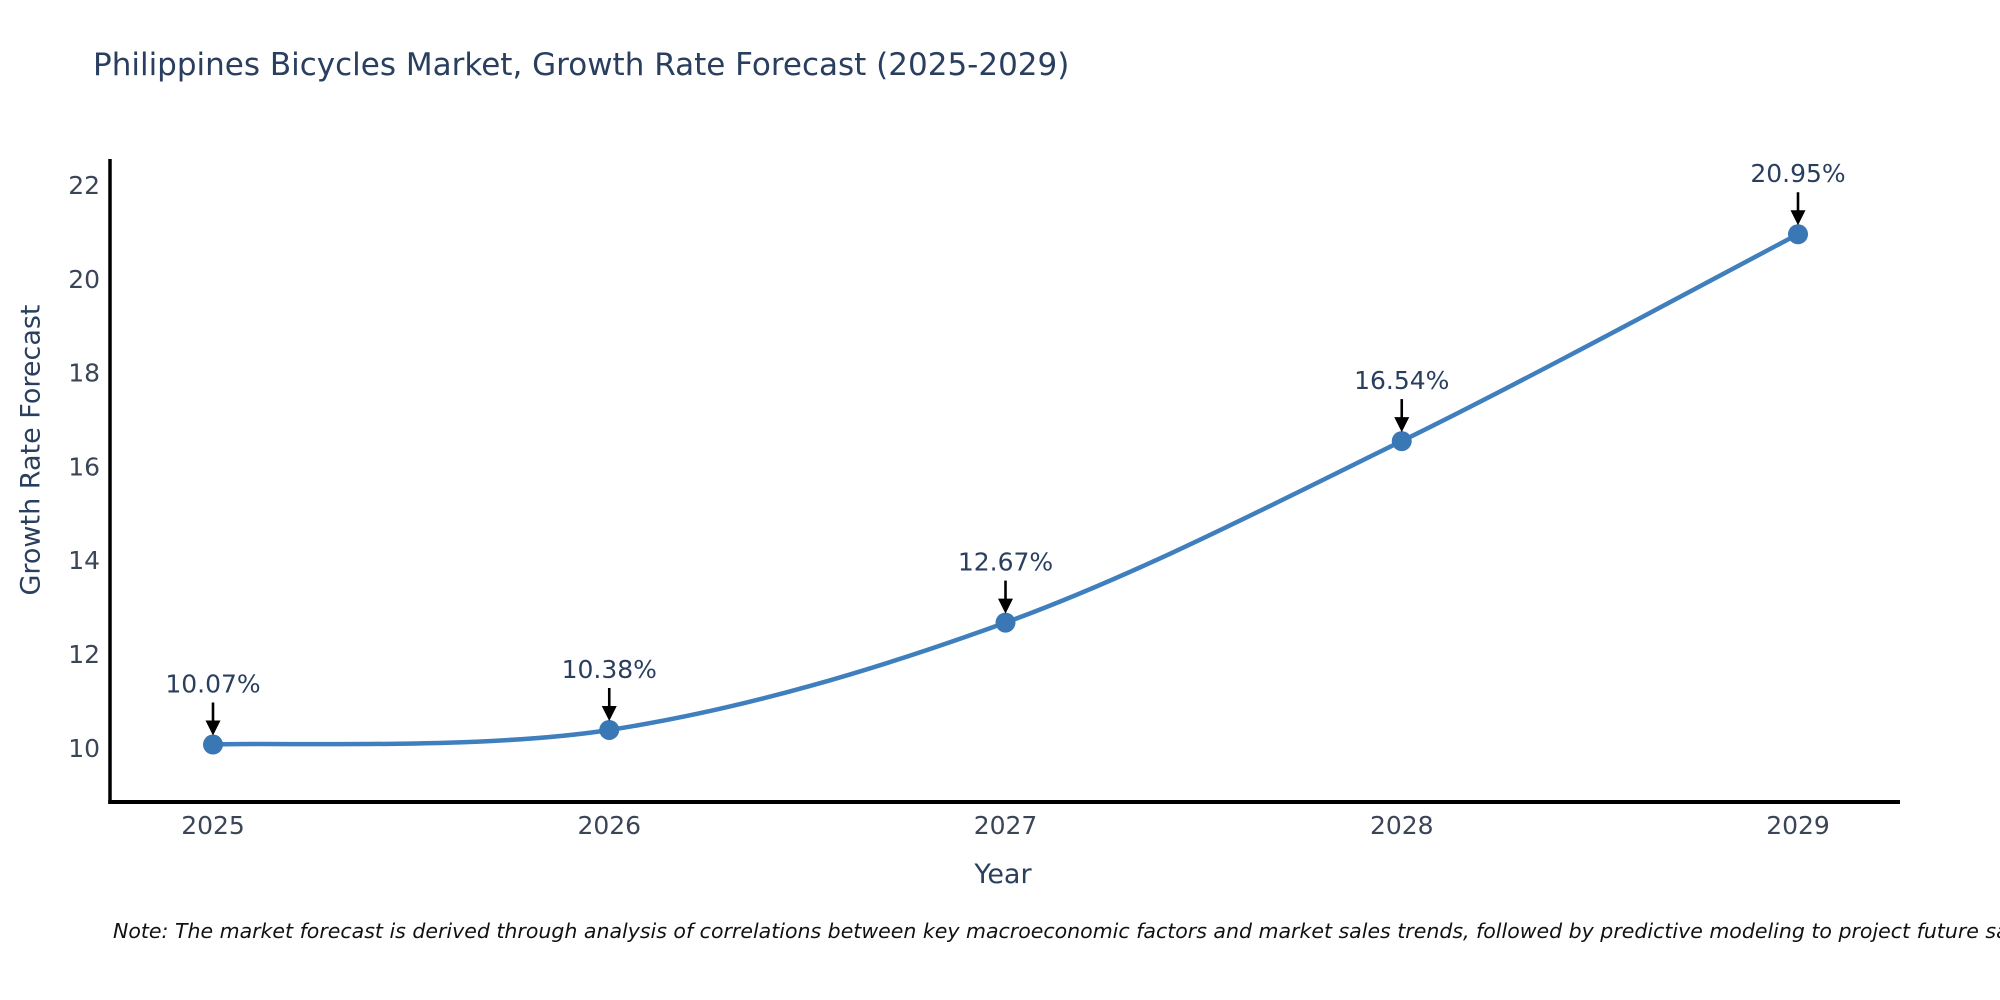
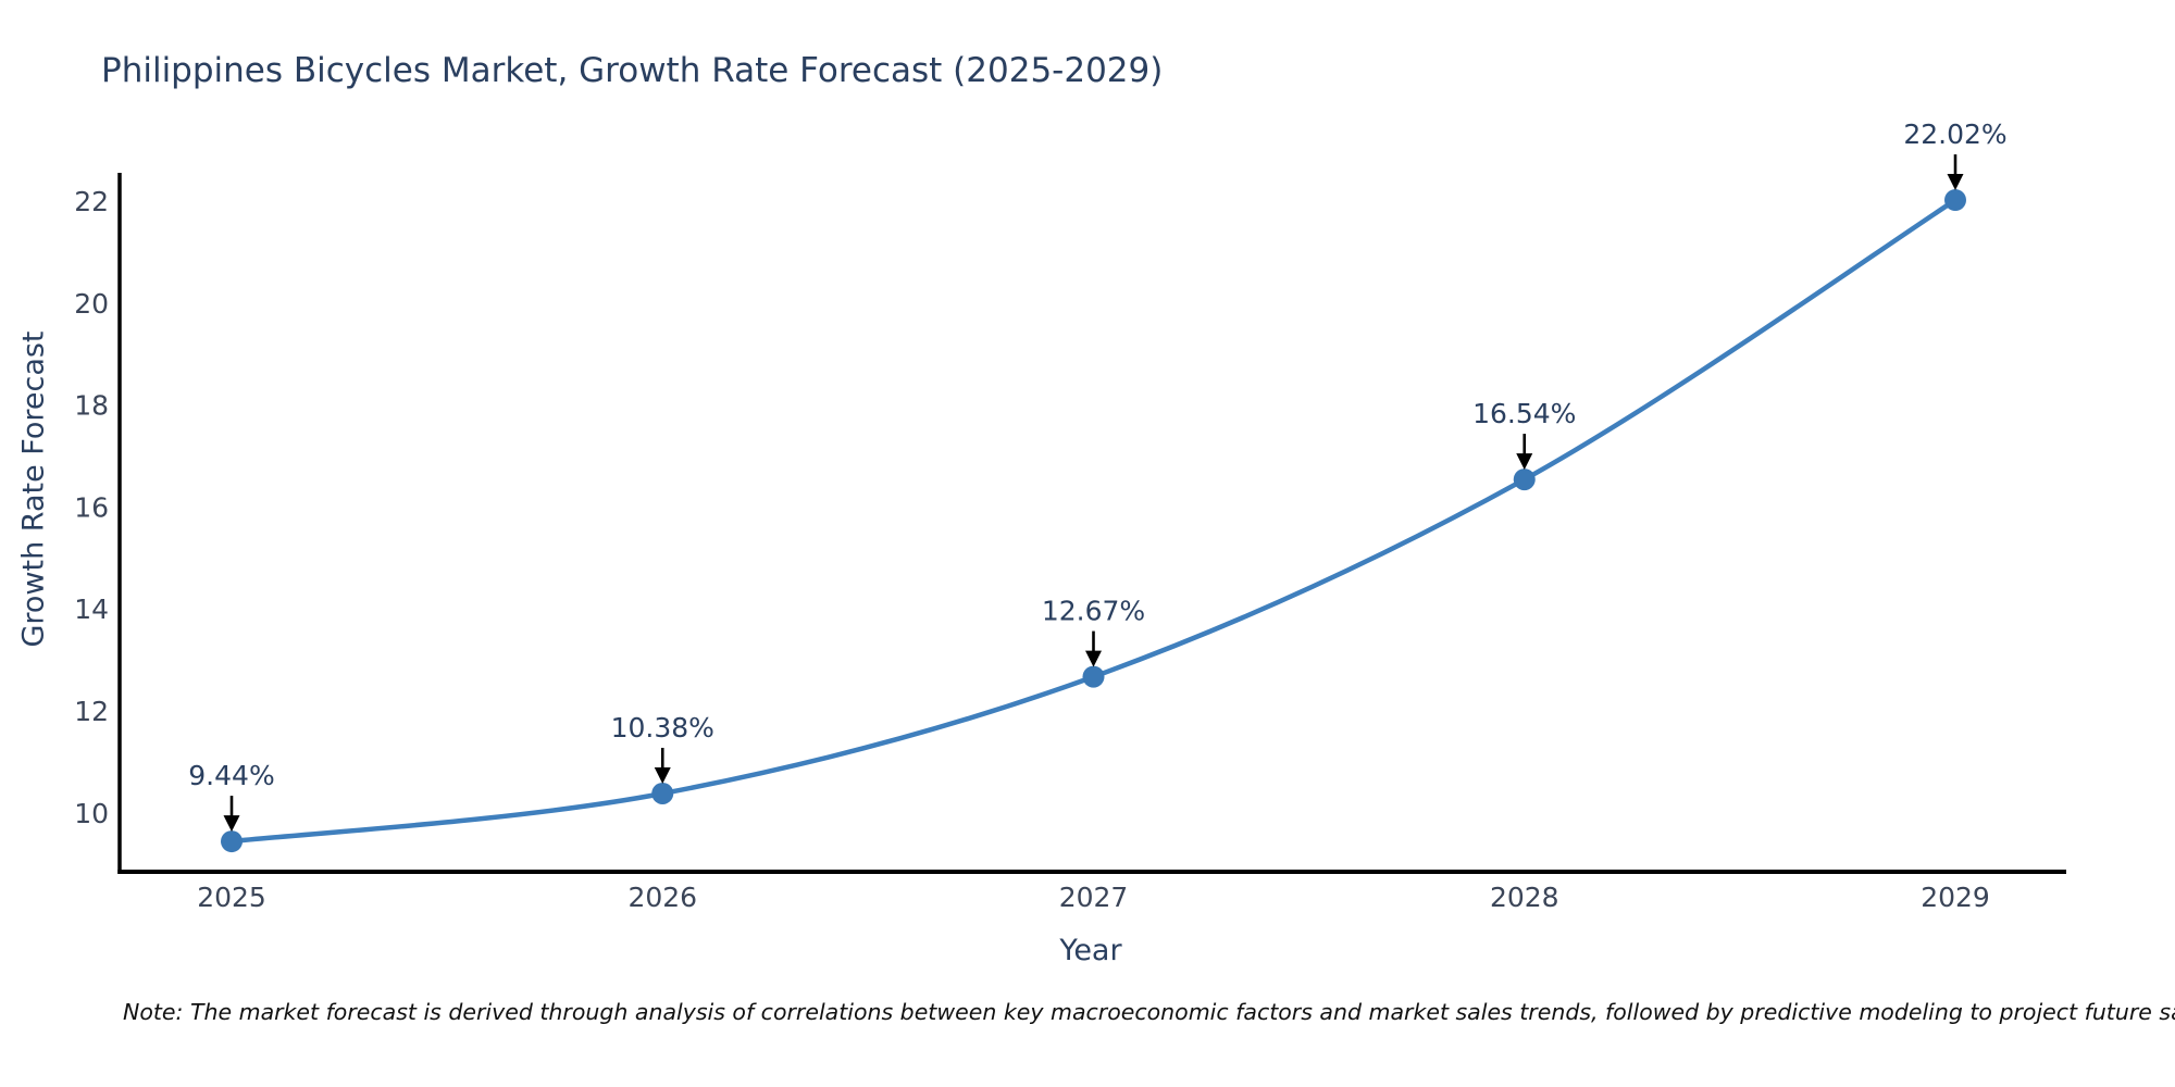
2025: 10.07% -> 9.44%
2029: 20.95% -> 22.02%
